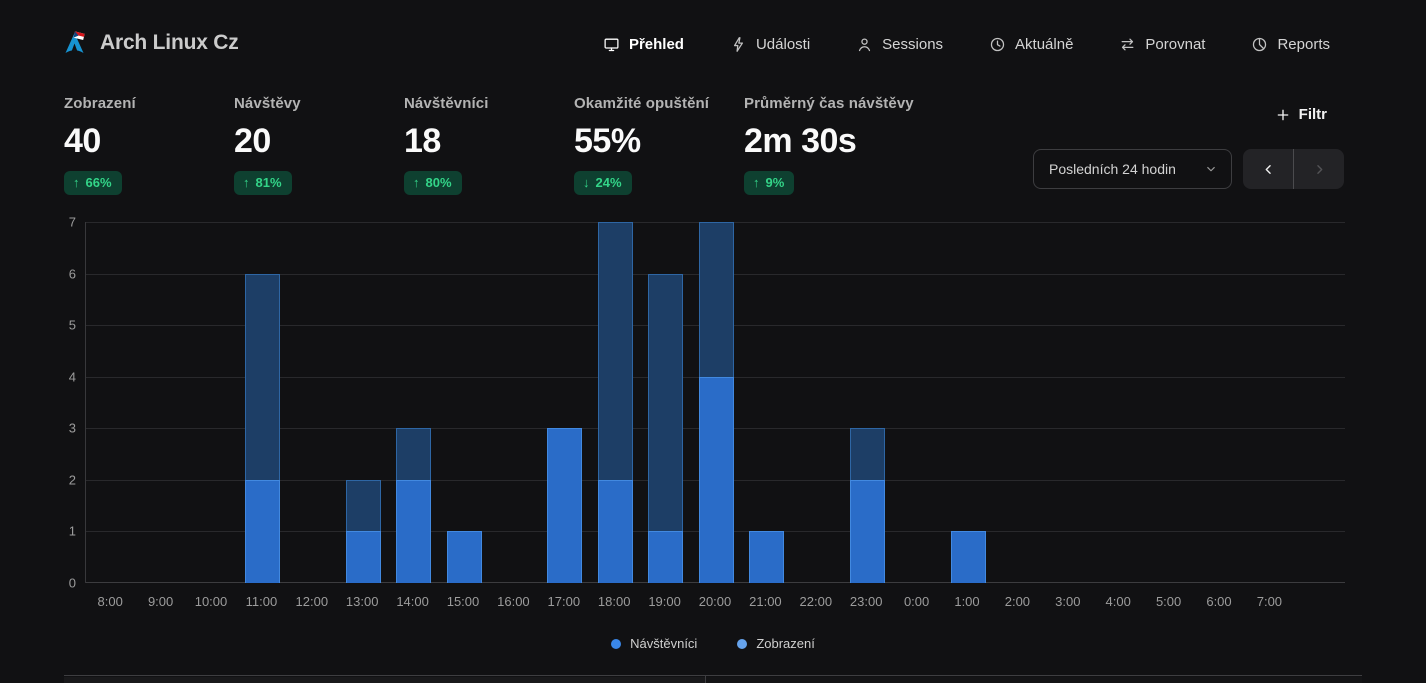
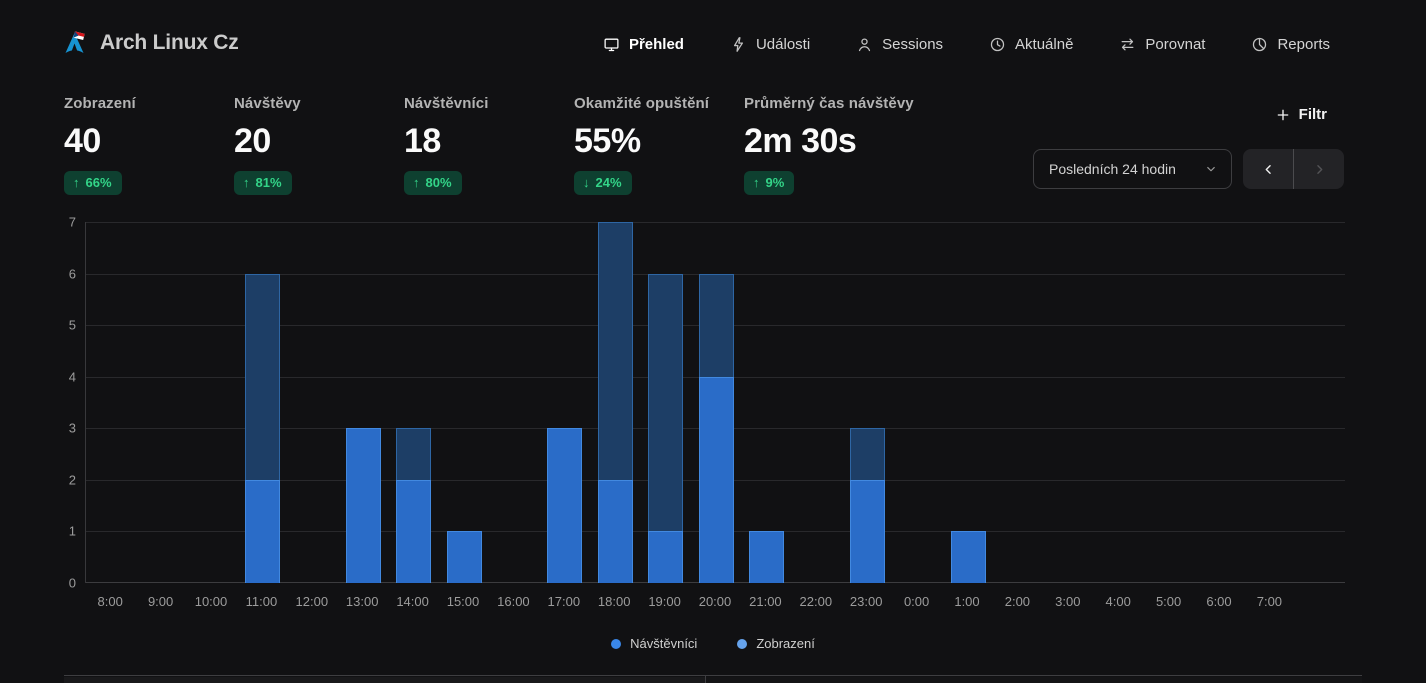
Návštěvníci/13:00: 1 -> 3
Zobrazení/20:00: 7 -> 6
